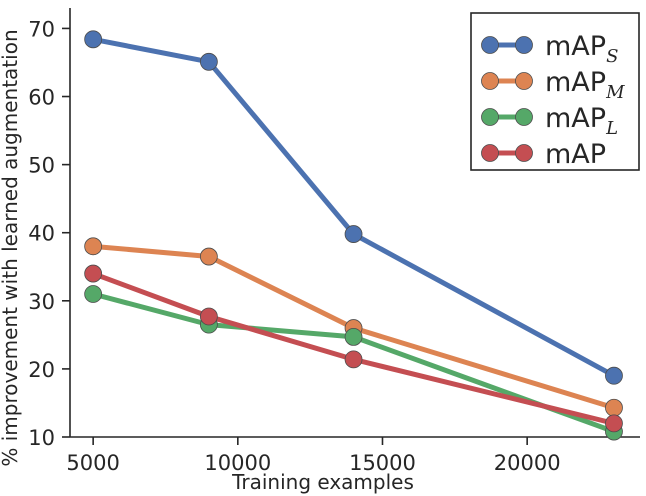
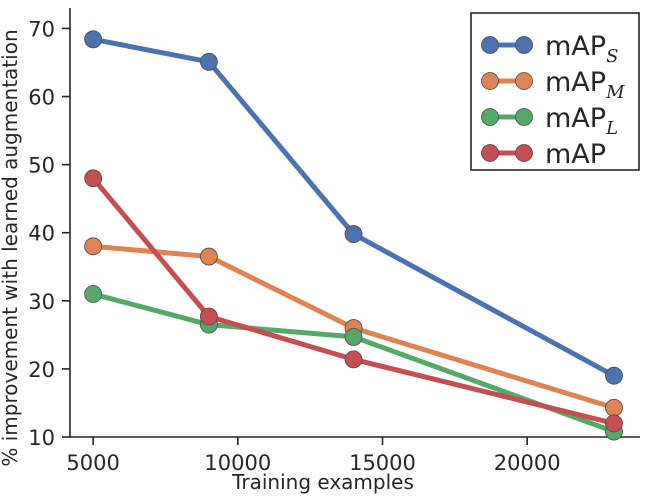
mAP/5000: 34 -> 48
